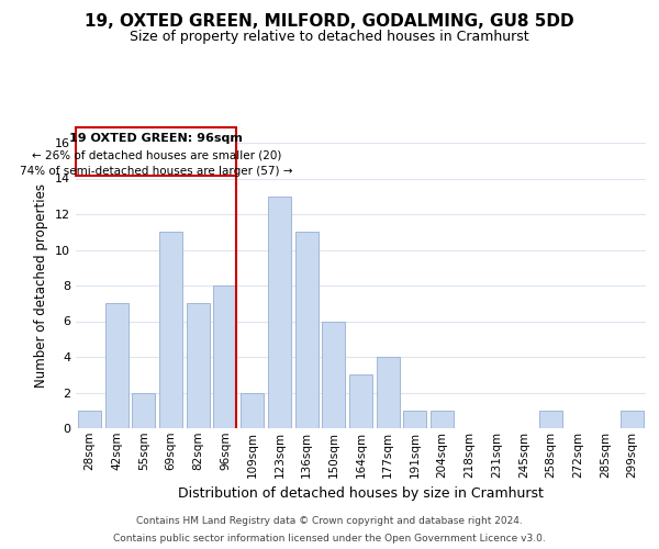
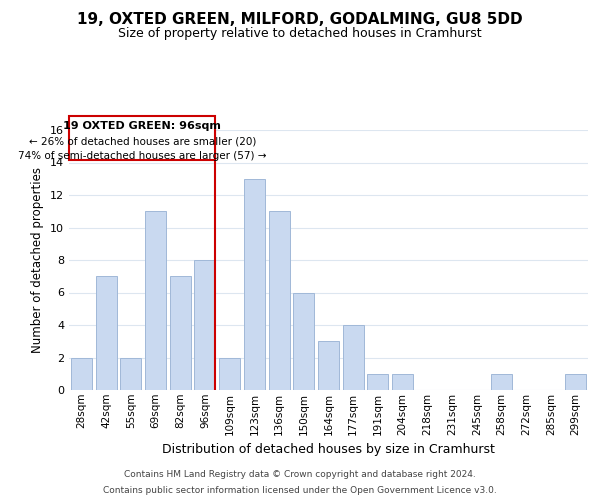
28sqm: 1 -> 2
